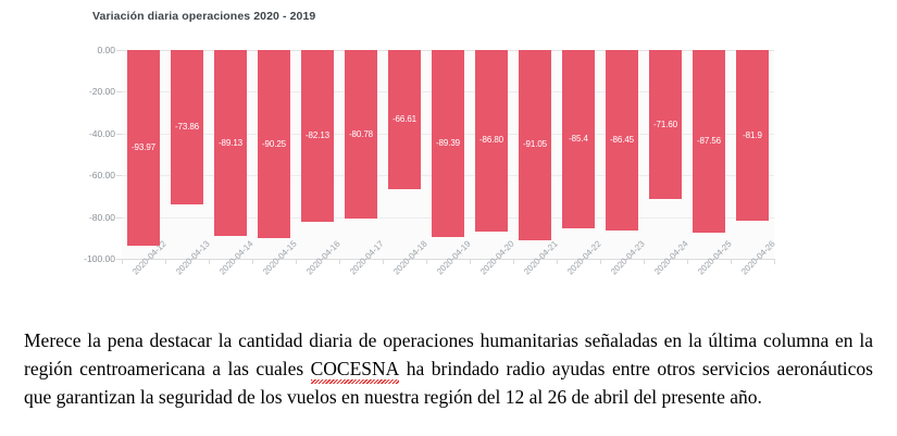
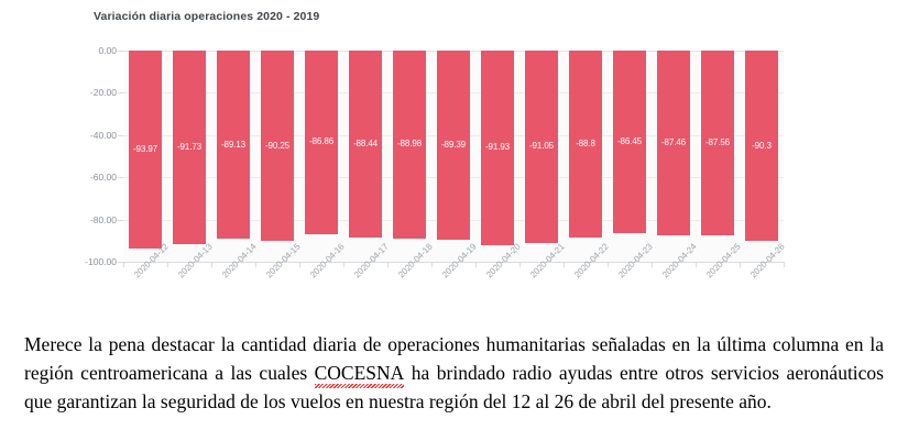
2020-04-13: -73.86 -> -91.73
2020-04-16: -82.13 -> -86.86
2020-04-17: -80.78 -> -88.44
2020-04-18: -66.61 -> -88.98
2020-04-20: -86.80 -> -91.93
2020-04-22: -85.4 -> -88.8
2020-04-24: -71.60 -> -87.46
2020-04-26: -81.9 -> -90.3
